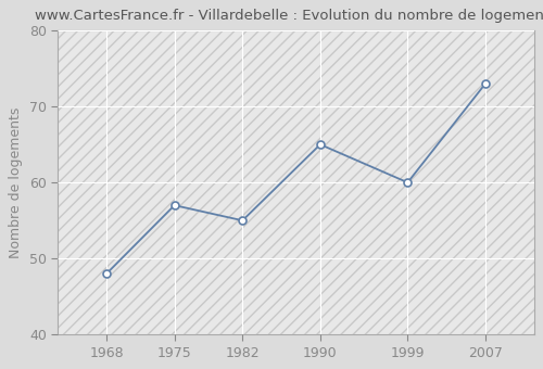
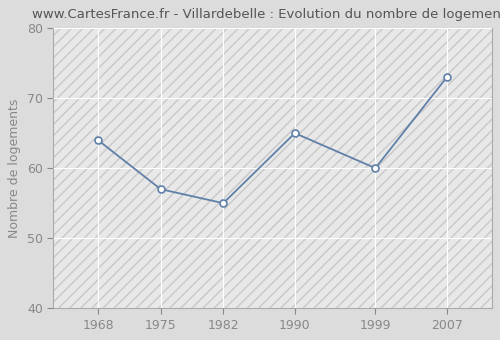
1968: 48 -> 64
